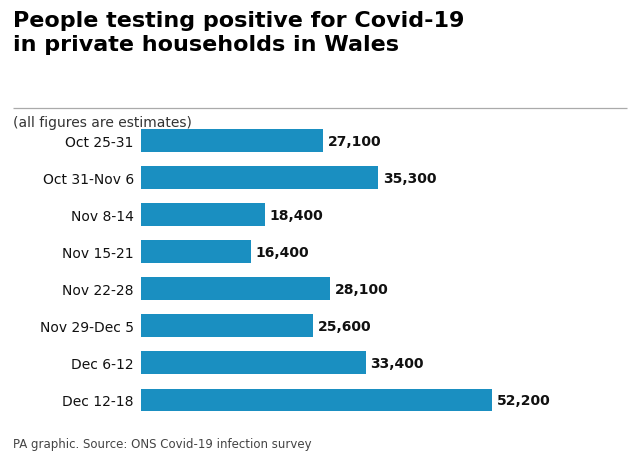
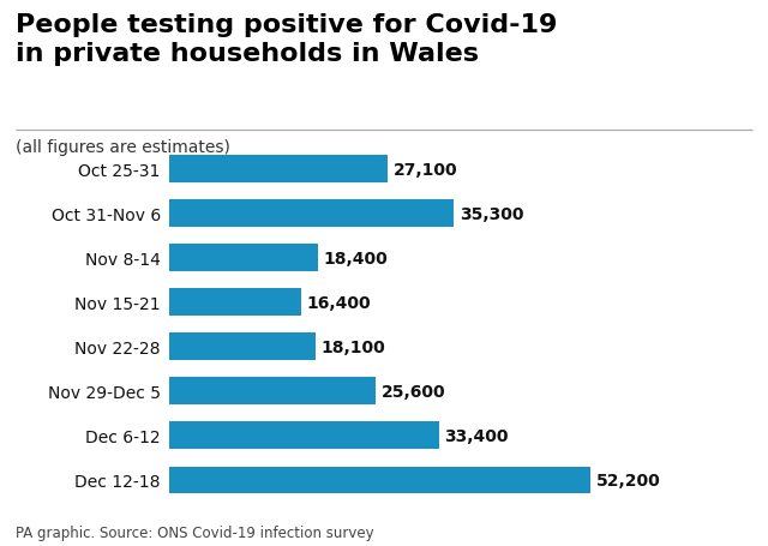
Nov 22-28: 28,100 -> 18,100
